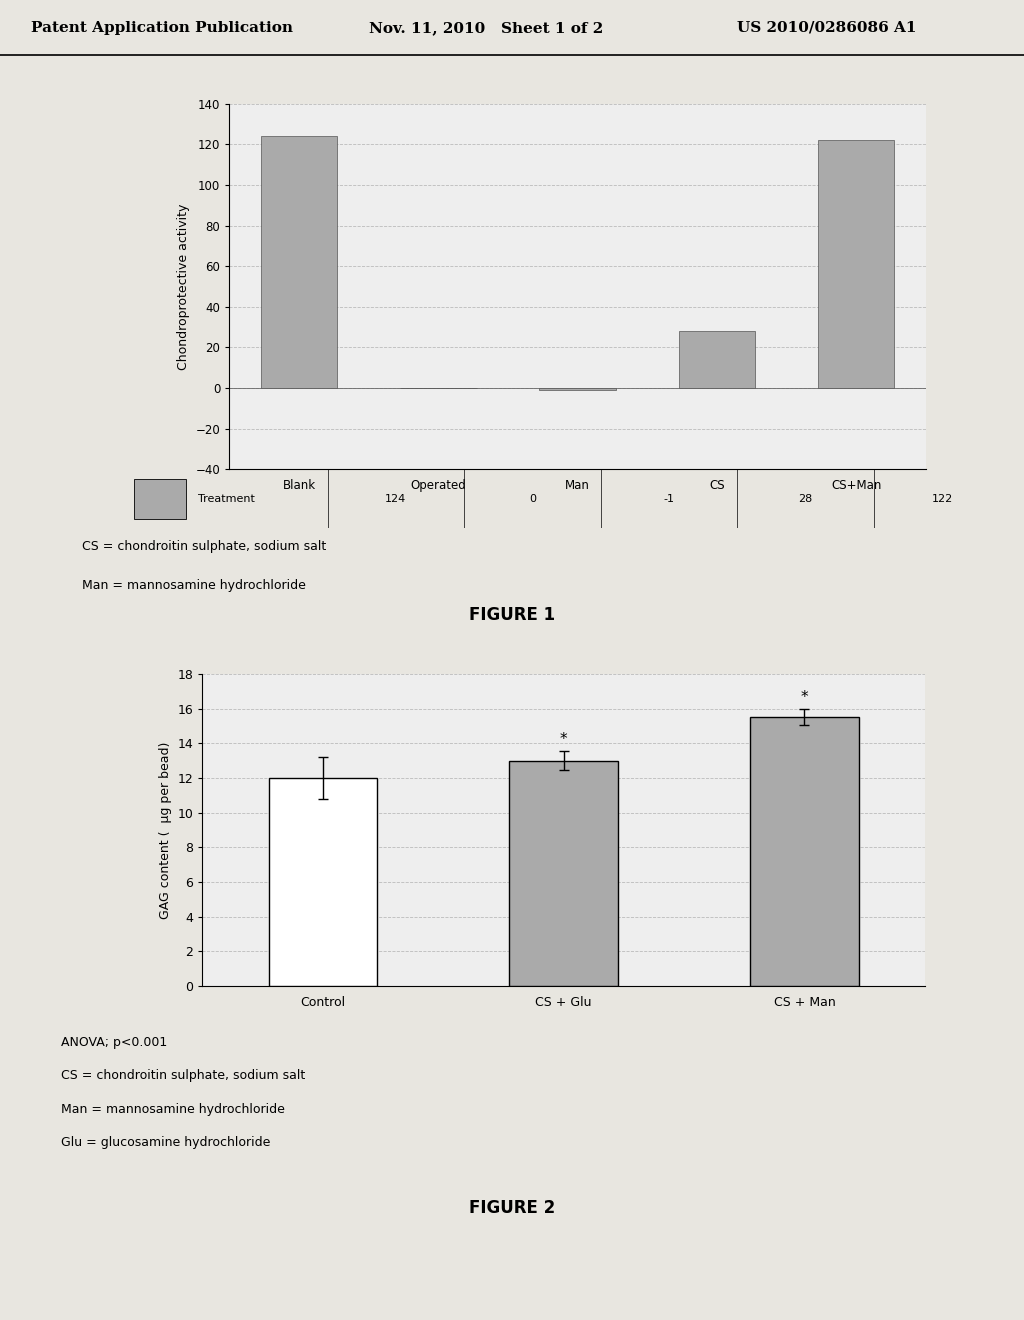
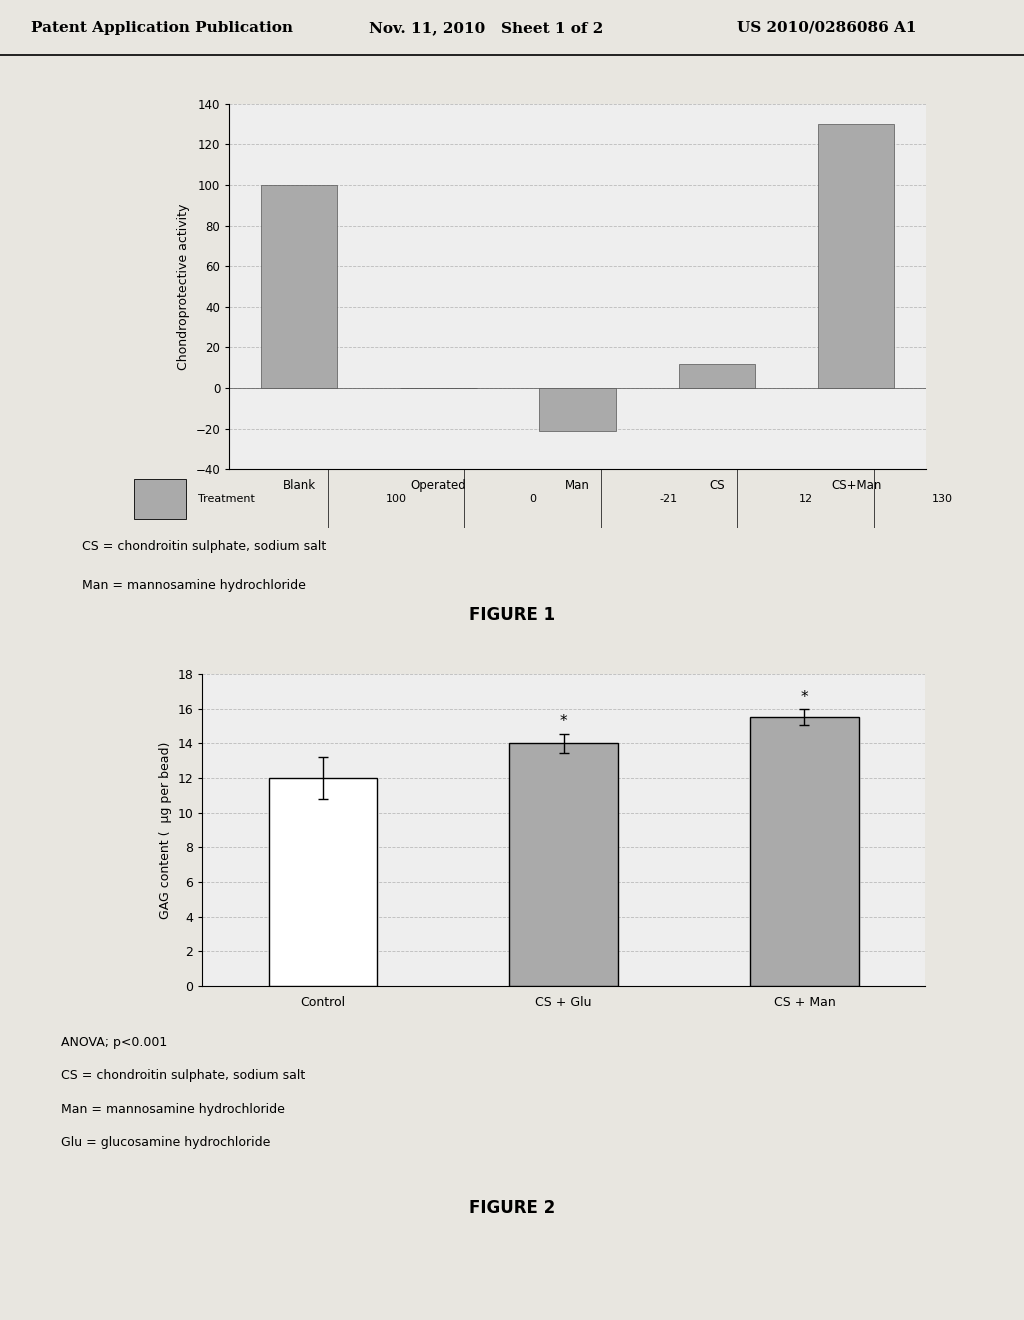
Blank: 124 -> 100
Man: -1 -> -21
CS: 28 -> 12
CS+Man: 122 -> 130
CS + Glu: 13.0 -> 14.0
